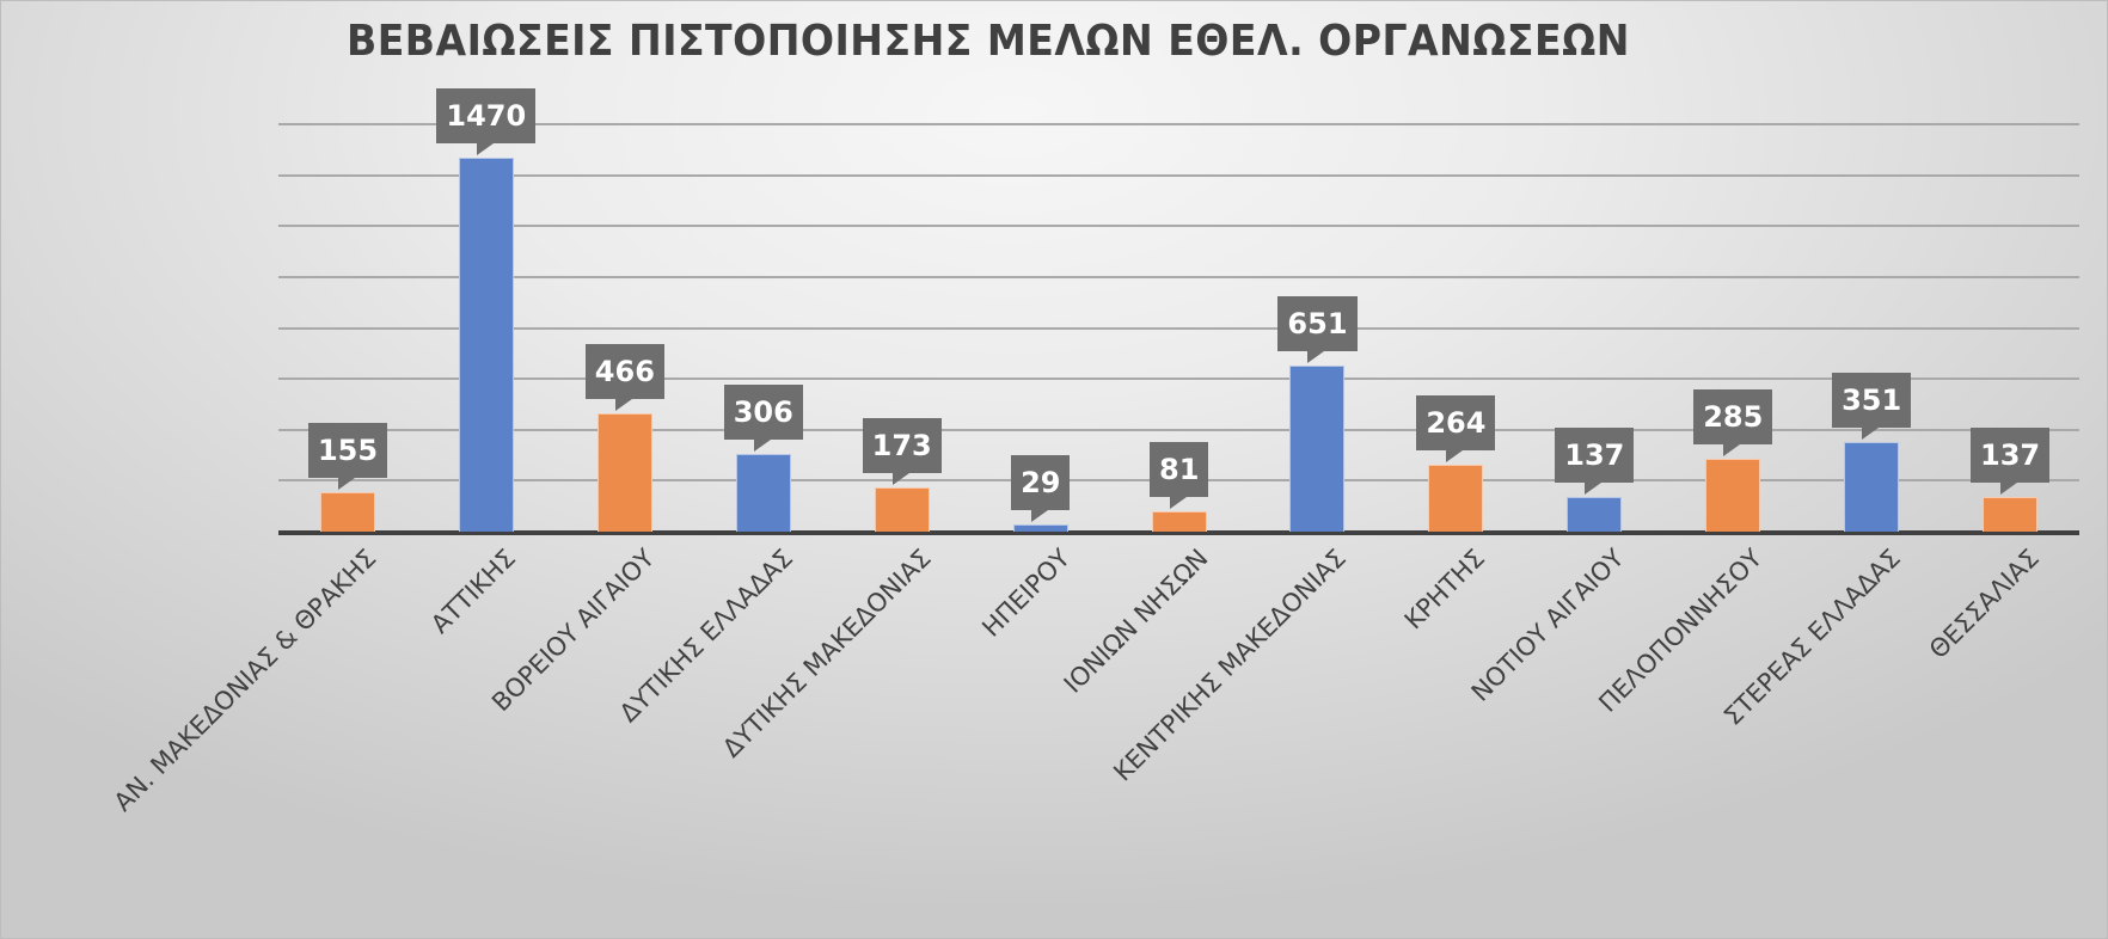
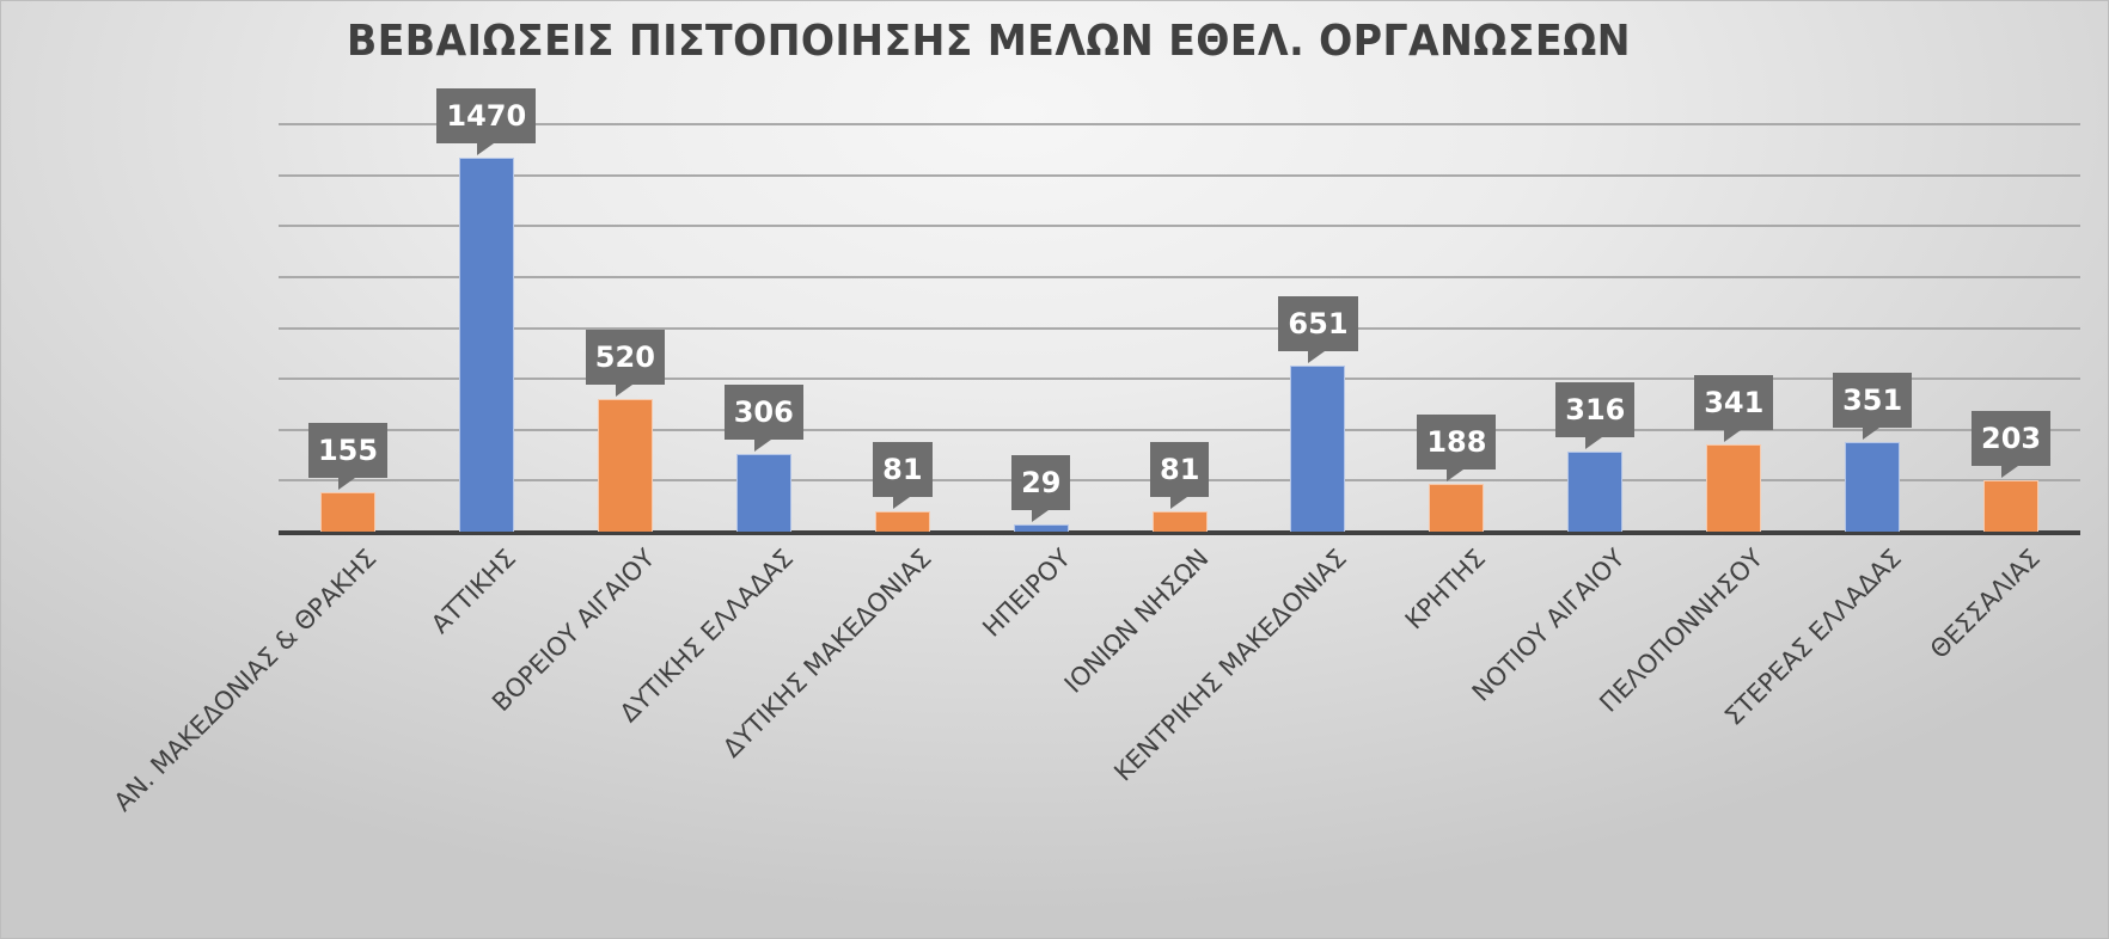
ΒΟΡΕΙΟΥ ΑΙΓΑΙΟΥ: 466 -> 520
ΔΥΤΙΚΗΣ ΜΑΚΕΔΟΝΙΑΣ: 173 -> 81
ΚΡΗΤΗΣ: 264 -> 188
ΝΟΤΙΟΥ ΑΙΓΑΙΟΥ: 137 -> 316
ΠΕΛΟΠΟΝΝΗΣΟΥ: 285 -> 341
ΘΕΣΣΑΛΙΑΣ: 137 -> 203
